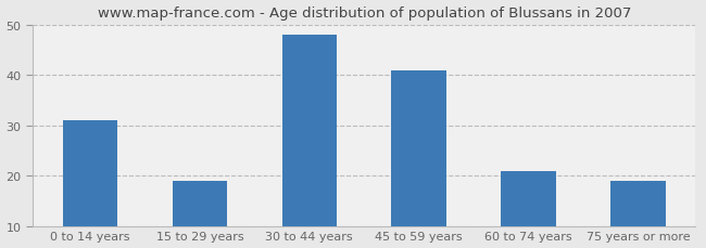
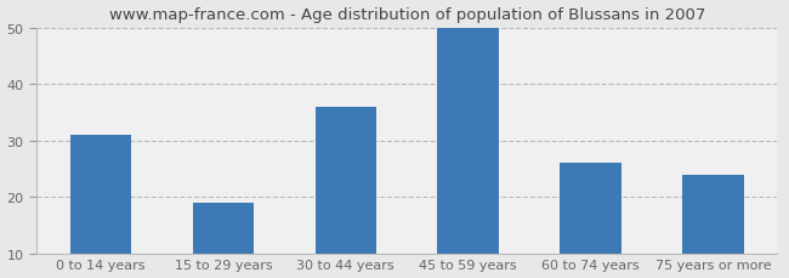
30 to 44 years: 48 -> 36
45 to 59 years: 41 -> 50
60 to 74 years: 21 -> 26
75 years or more: 19 -> 24
